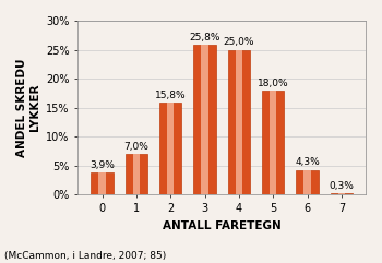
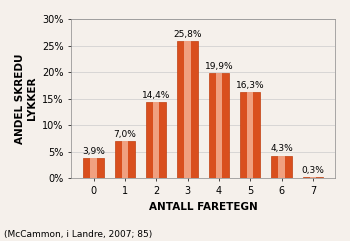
2: 15,8% -> 14,4%
4: 25,0% -> 19,9%
5: 18,0% -> 16,3%
